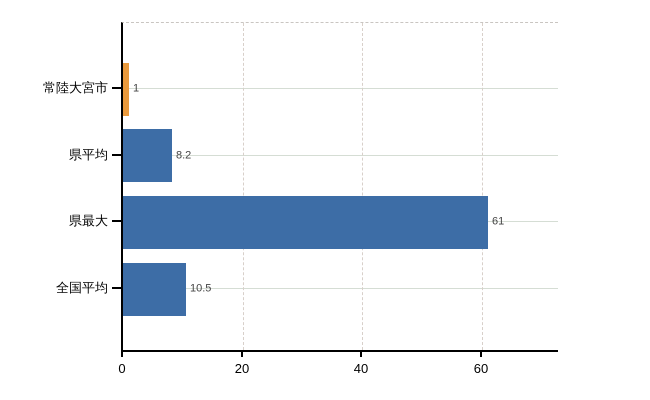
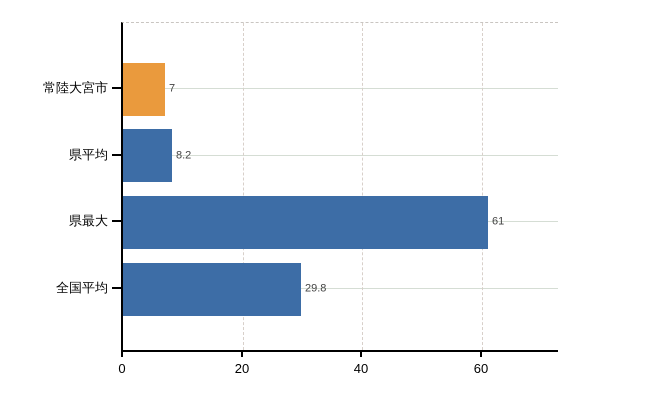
常陸大宮市: 1 -> 7
全国平均: 10.5 -> 29.8
